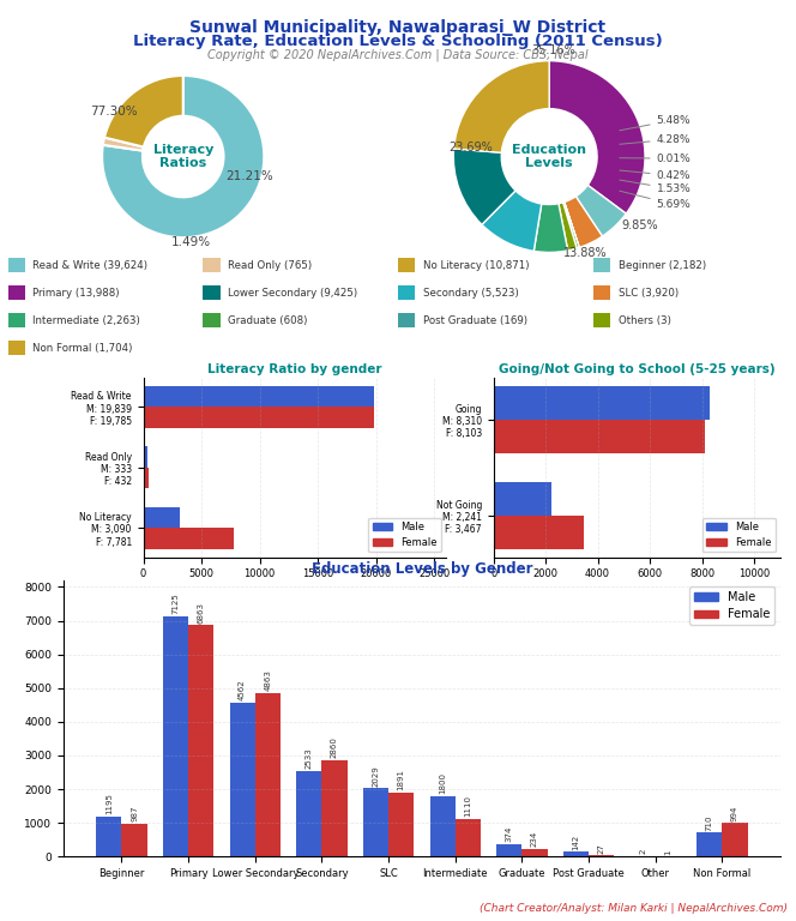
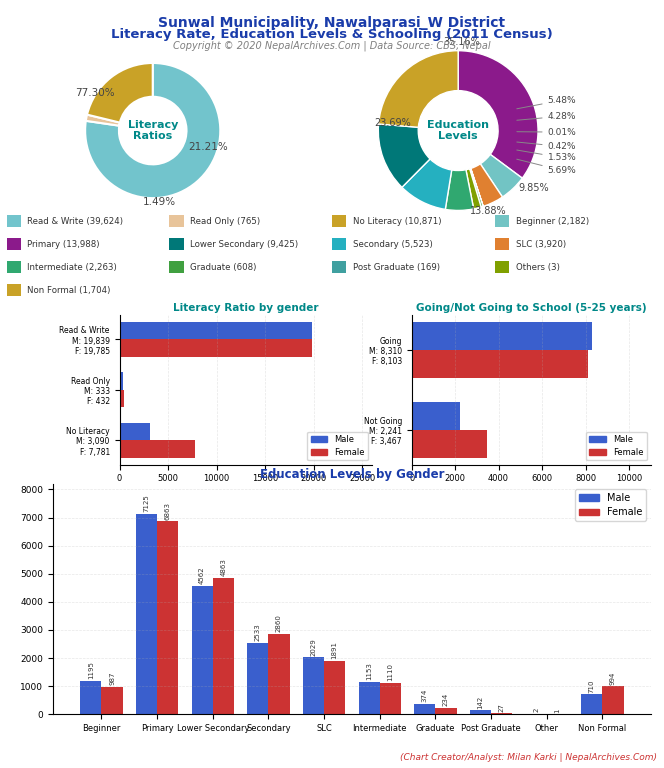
Education Levels by Gender/Male/Intermediate: 1800 -> 1150
